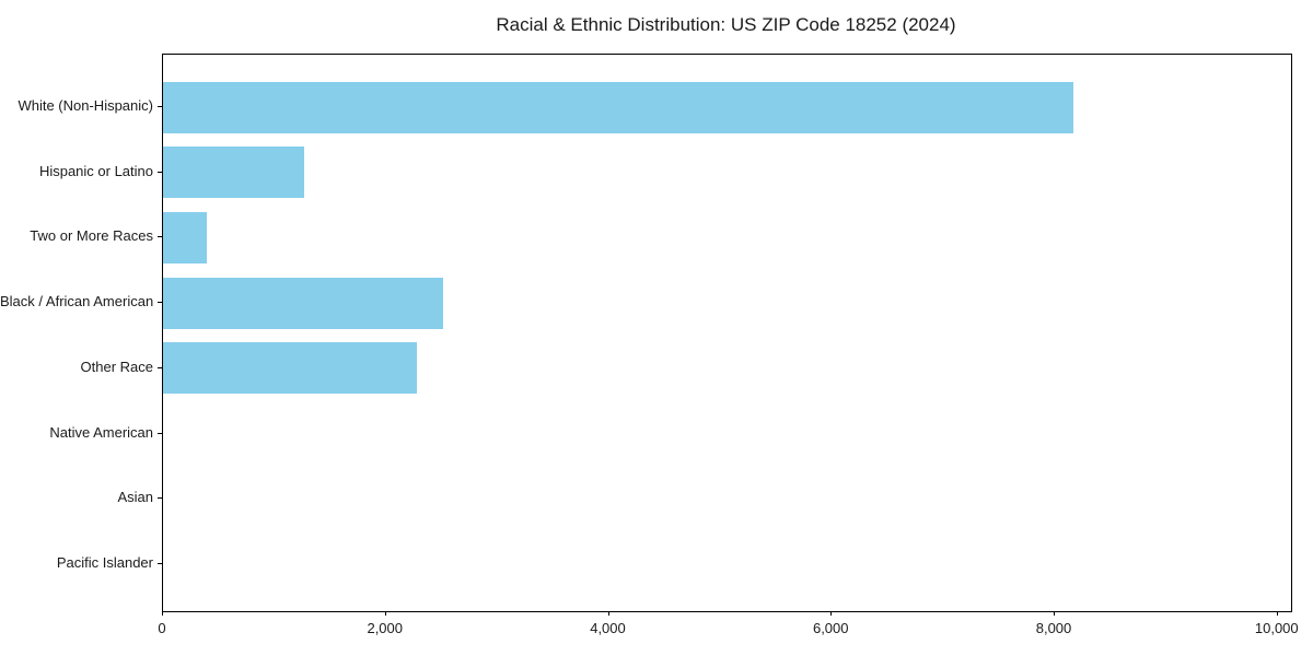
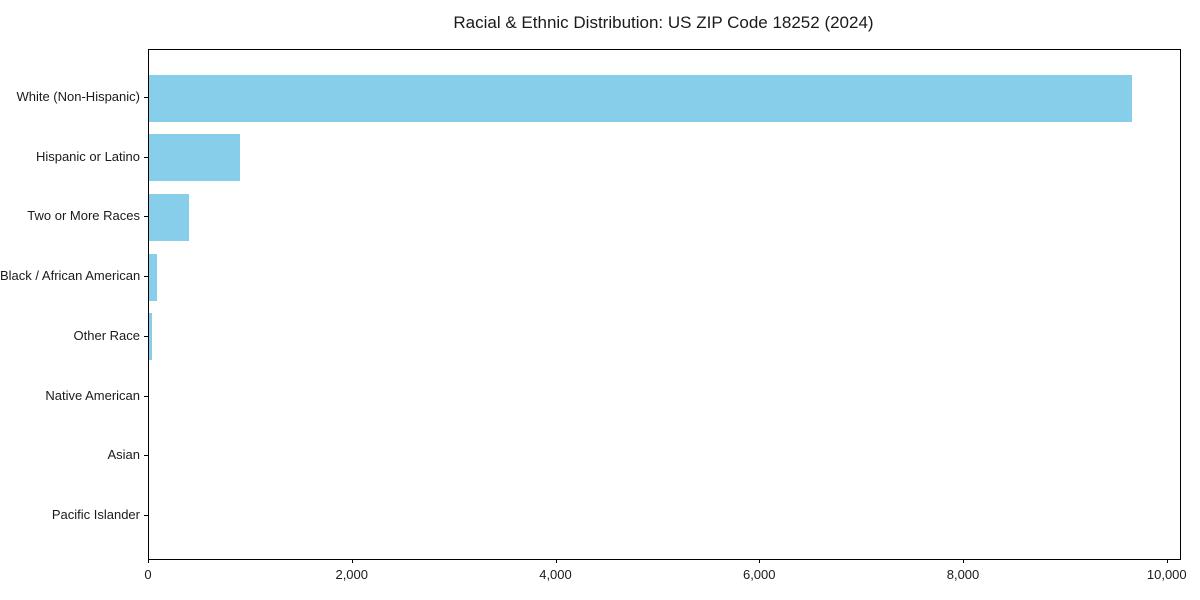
White (Non-Hispanic): 8170 -> 9650
Hispanic or Latino: 1270 -> 890
Black / African American: 2510 -> 80
Other Race: 2280 -> 30
